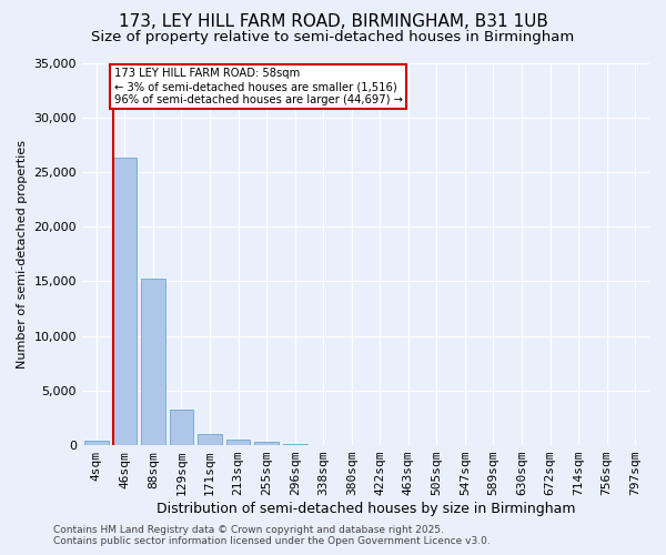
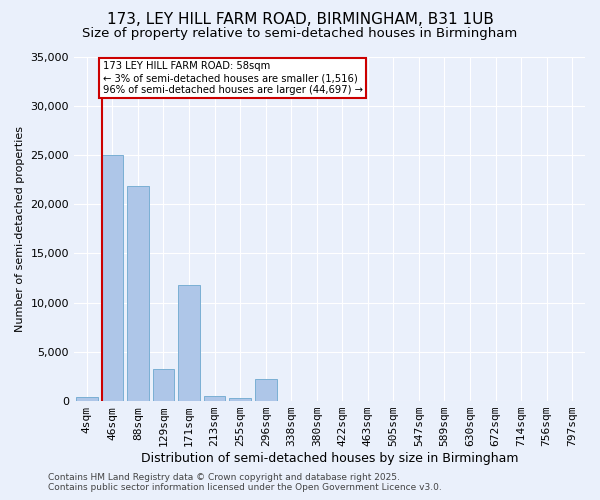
46sqm: 26,300 -> 25,000
88sqm: 15,200 -> 21,800
171sqm: 1,000 -> 11,800
296sqm: 100 -> 2,200
